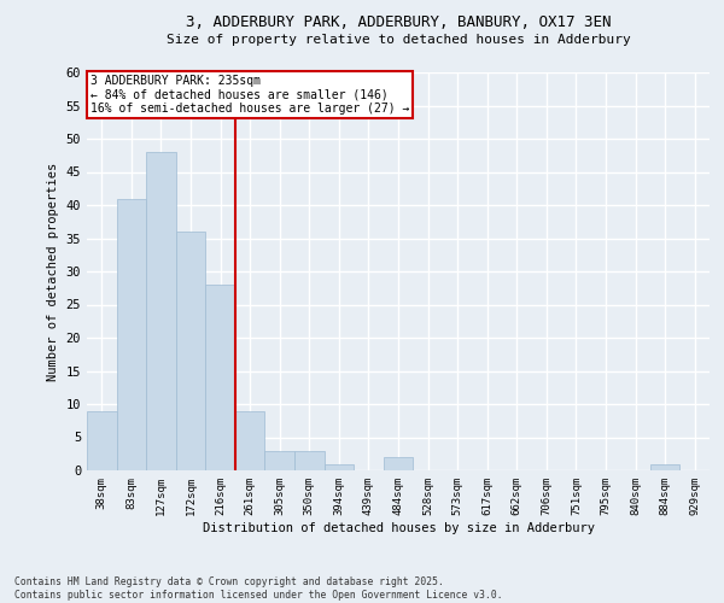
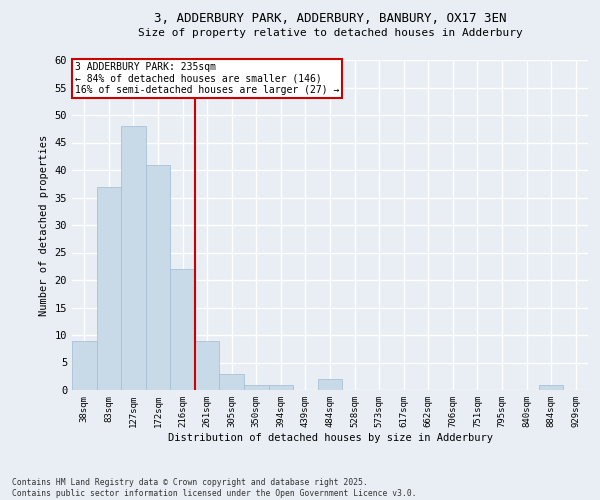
83sqm: 41 -> 37
172sqm: 36 -> 41
216sqm: 28 -> 22
350sqm: 3 -> 1
